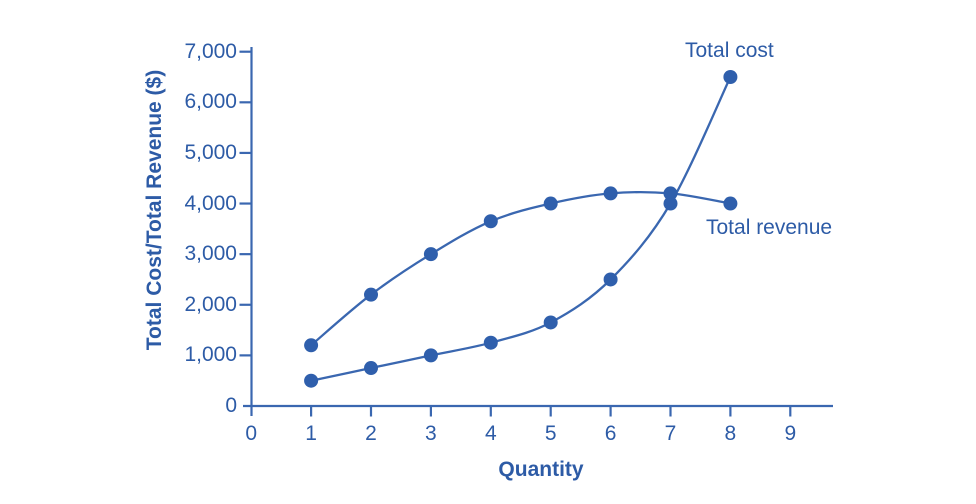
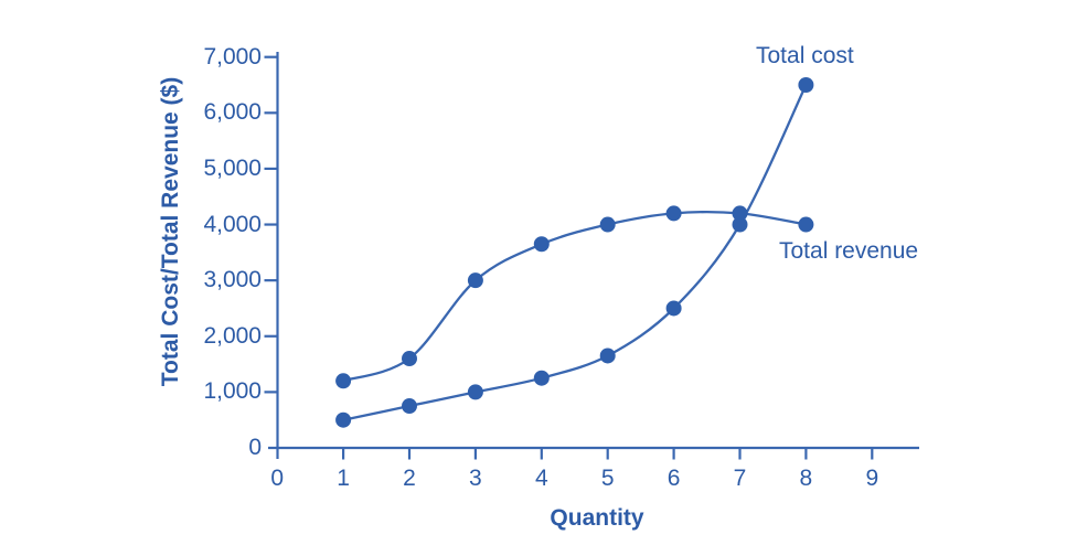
Total revenue/2: 2200 -> 1600
